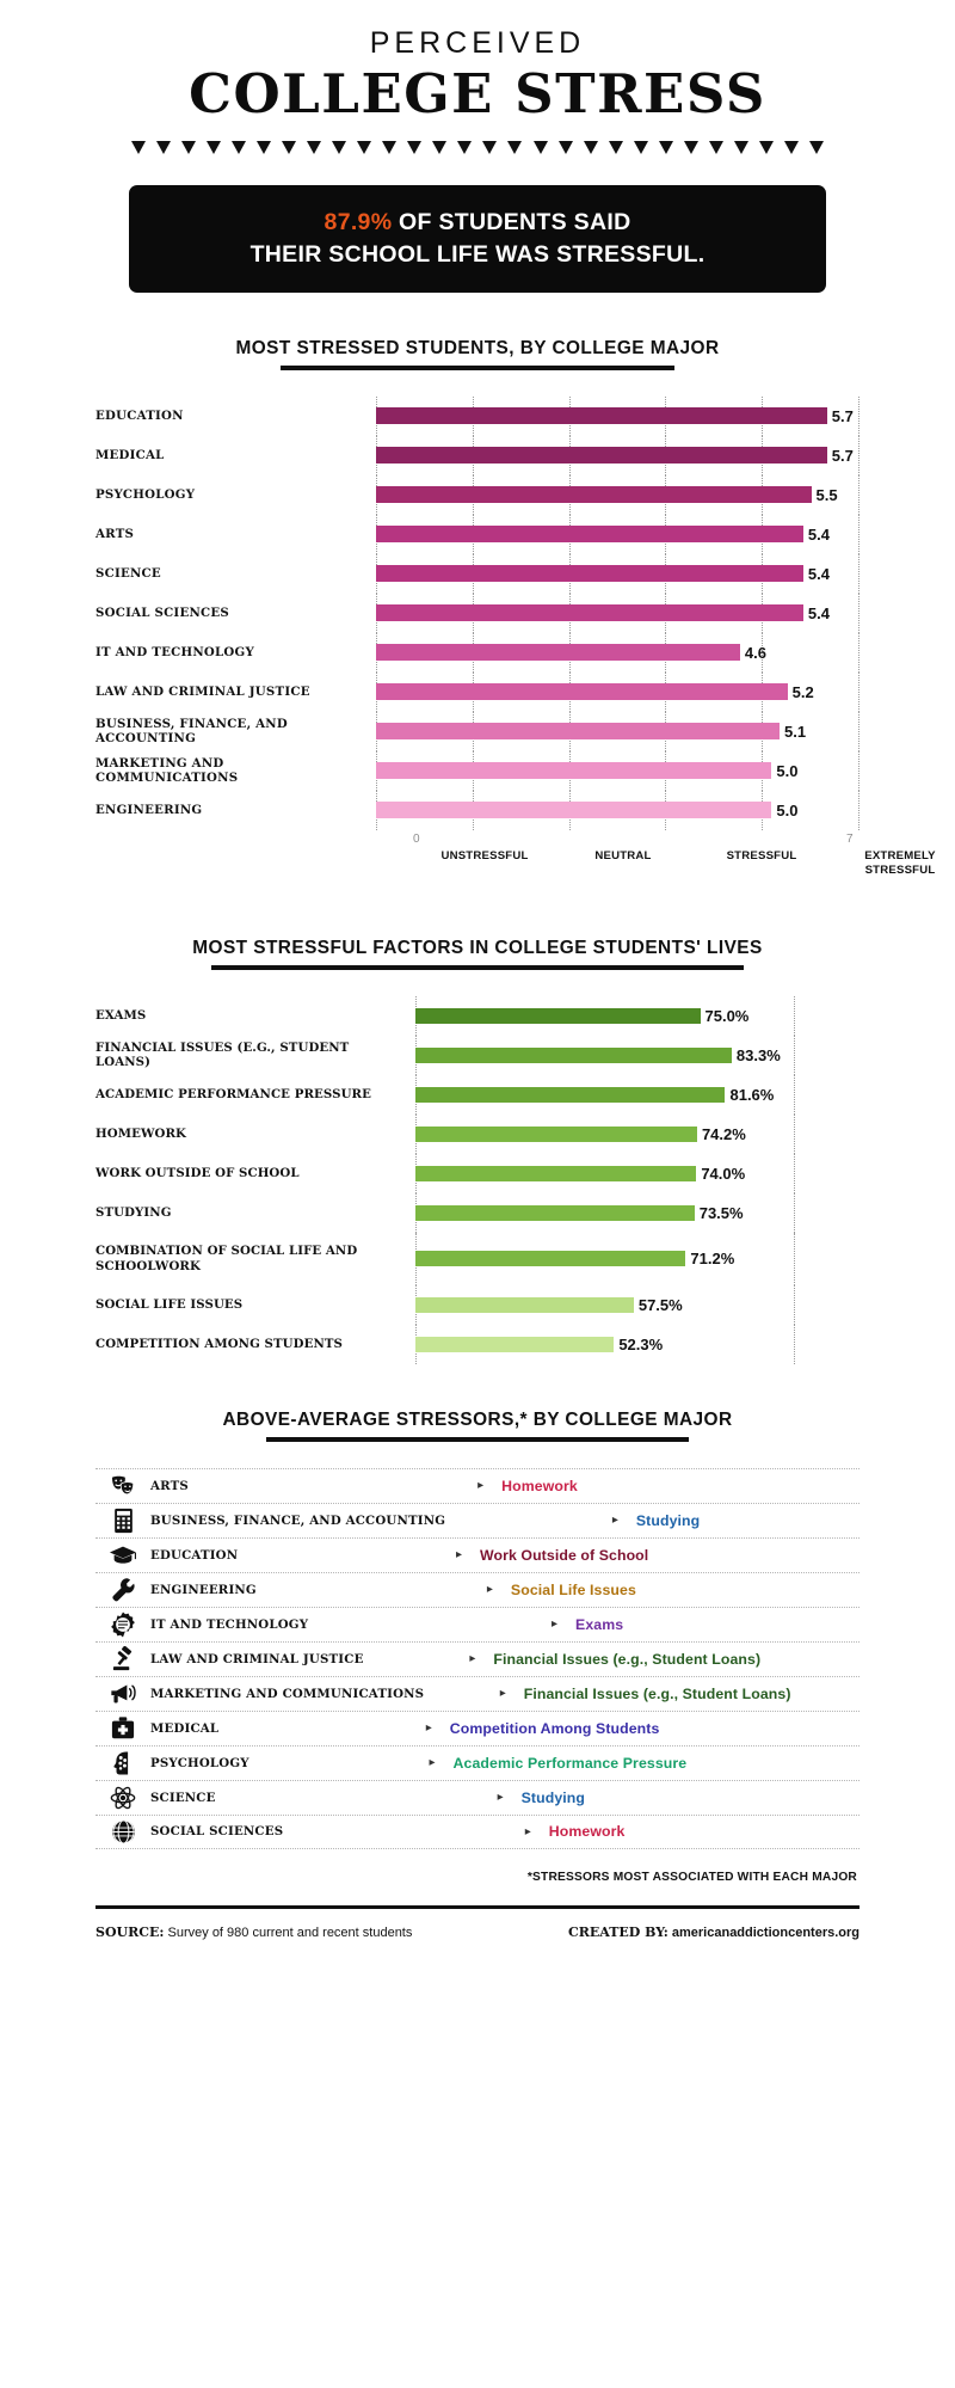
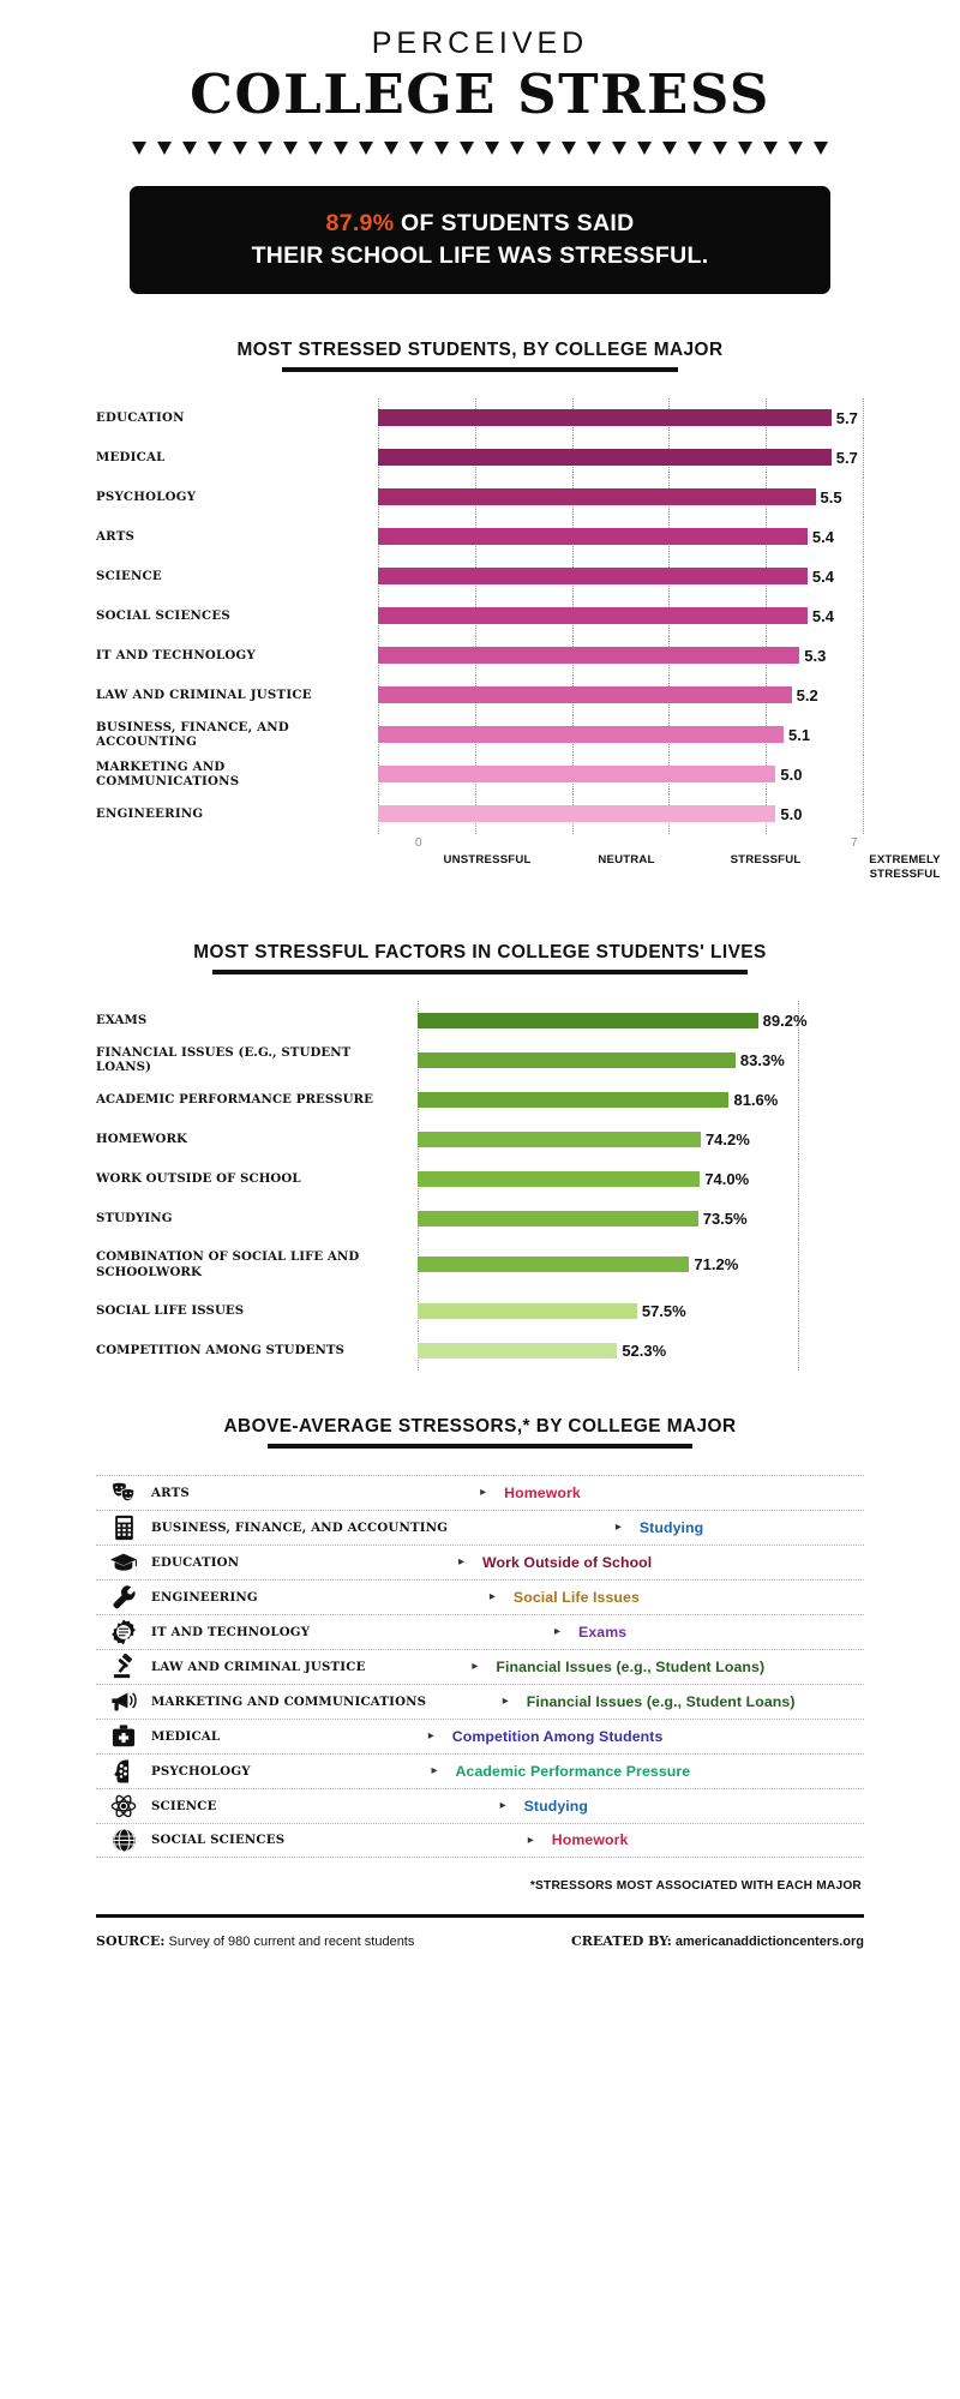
MOST STRESSED STUDENTS, BY COLLEGE MAJOR/IT AND TECHNOLOGY: 4.6 -> 5.3
MOST STRESSFUL FACTORS IN COLLEGE STUDENTS' LIVES/EXAMS: 75.0% -> 89.2%
